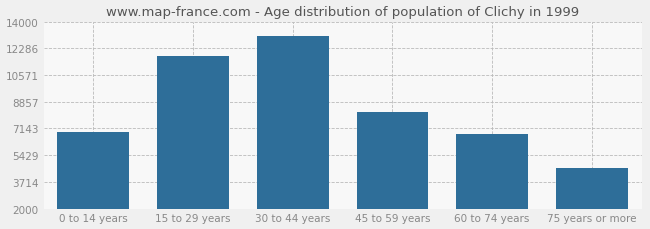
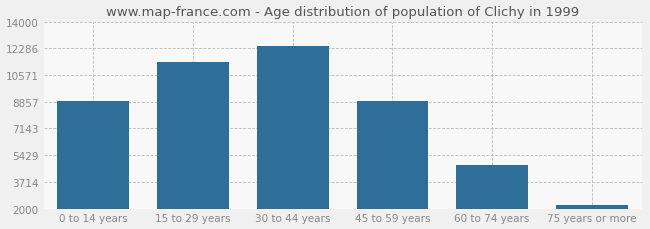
0 to 14 years: 6900 -> 8900
15 to 29 years: 11800 -> 11400
30 to 44 years: 13100 -> 12400
45 to 59 years: 8200 -> 8900
60 to 74 years: 6800 -> 4800
75 years or more: 4600 -> 2200
